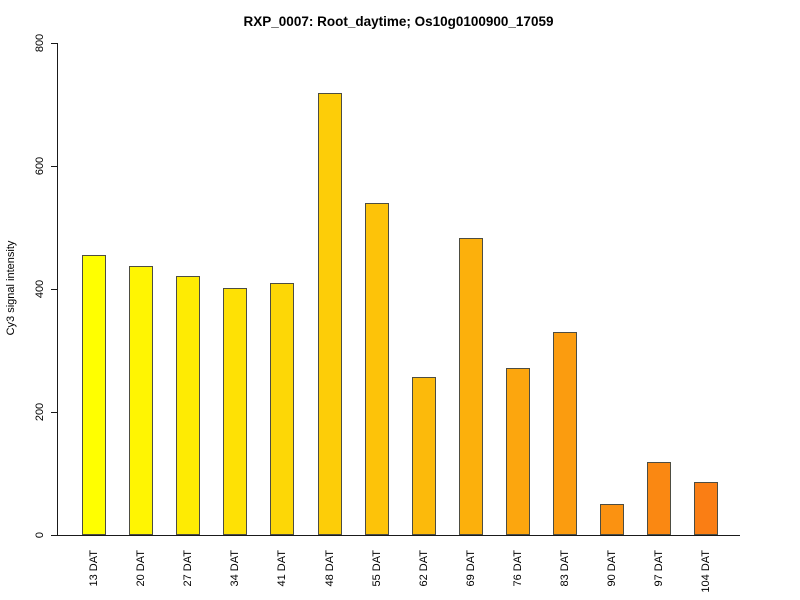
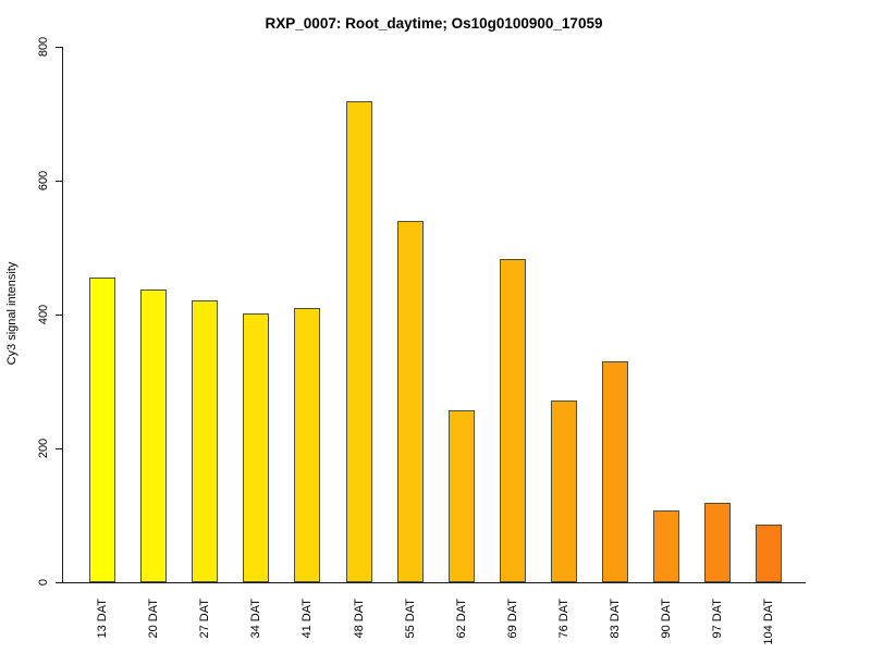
90 DAT: 50 -> 110
